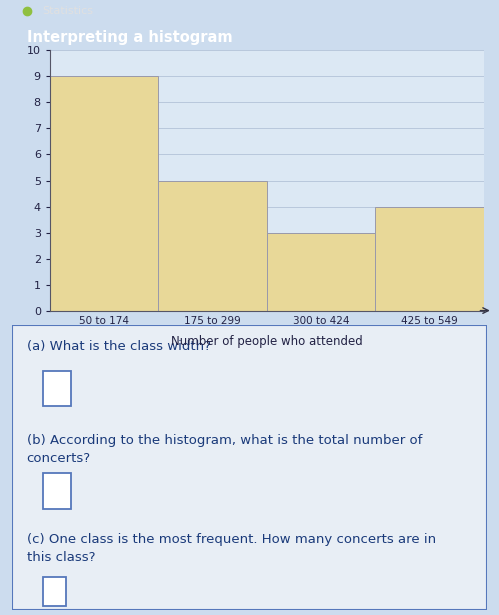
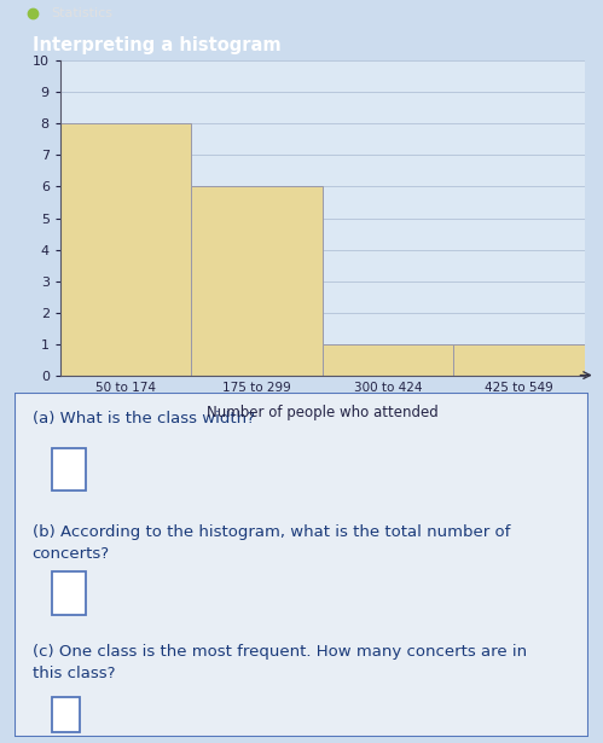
50 to 174: 9 -> 8
175 to 299: 5 -> 6
300 to 424: 3 -> 1
425 to 549: 4 -> 1
